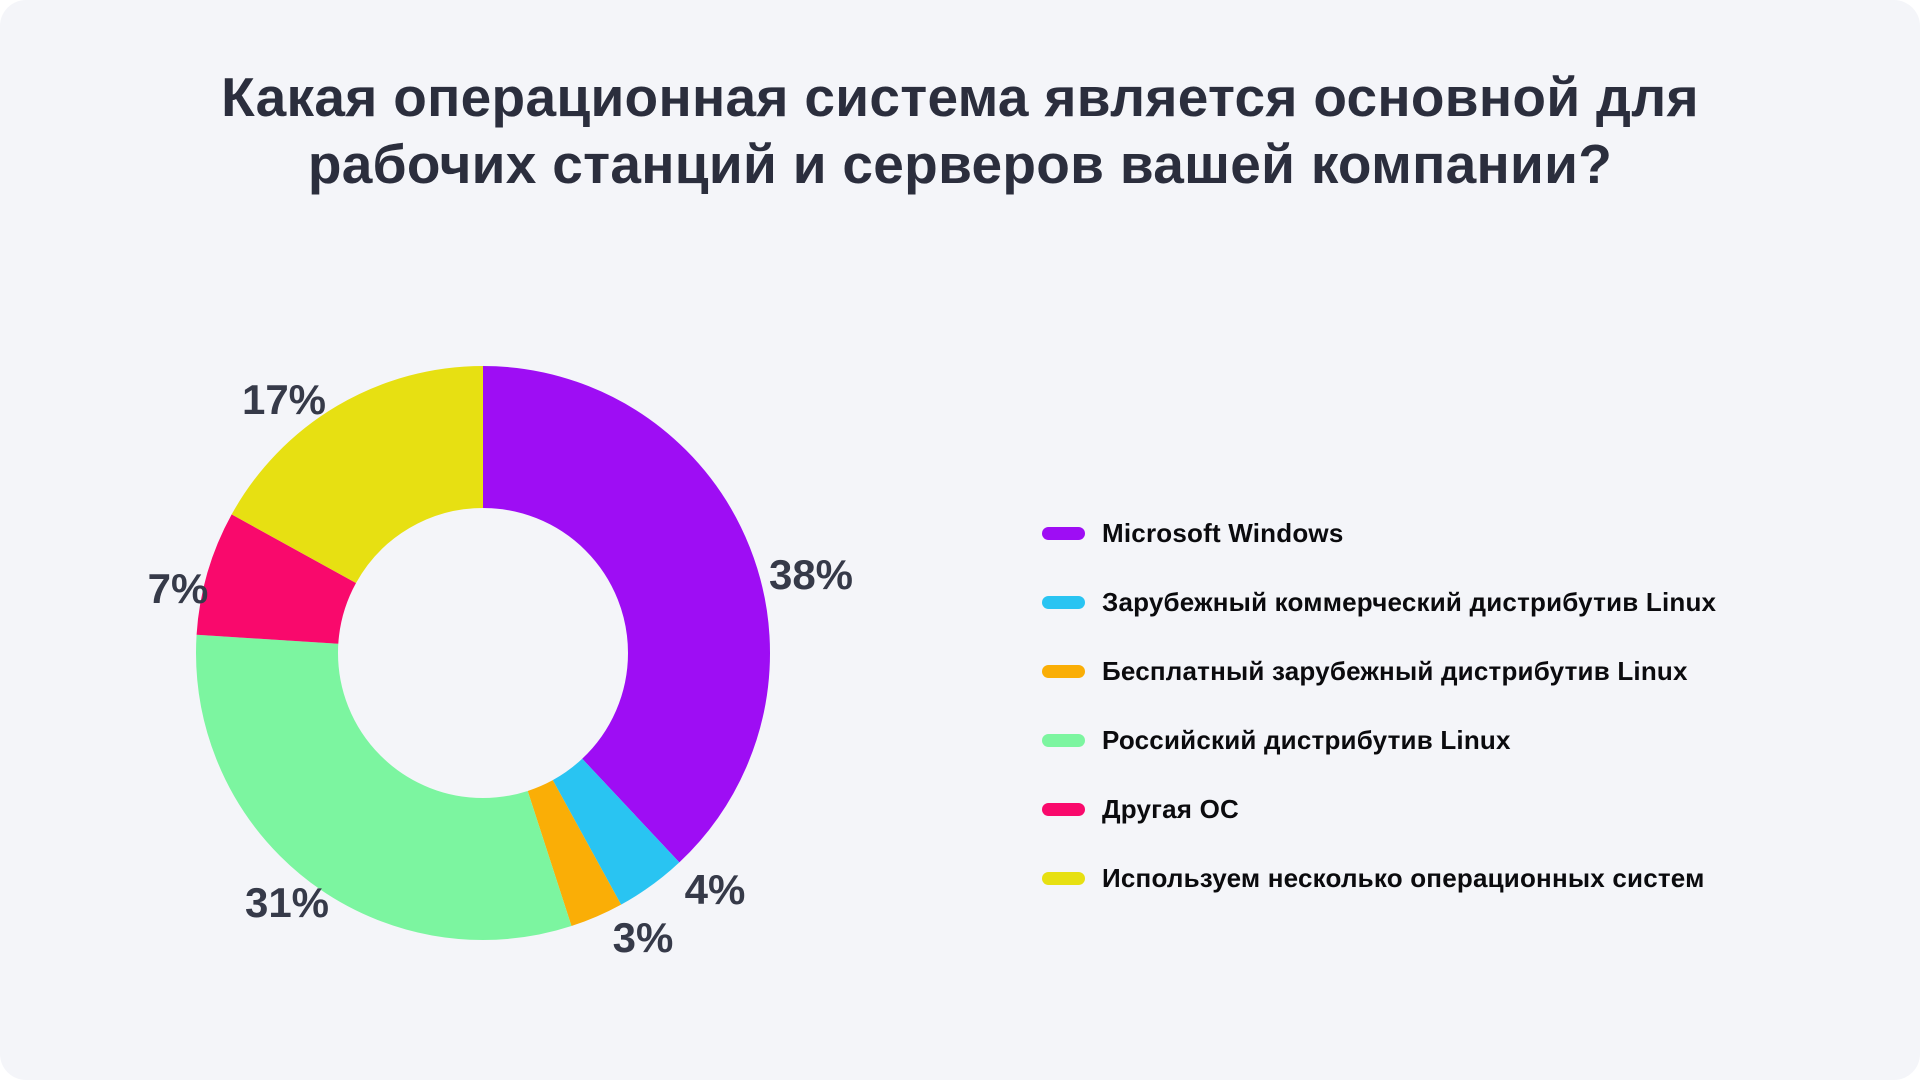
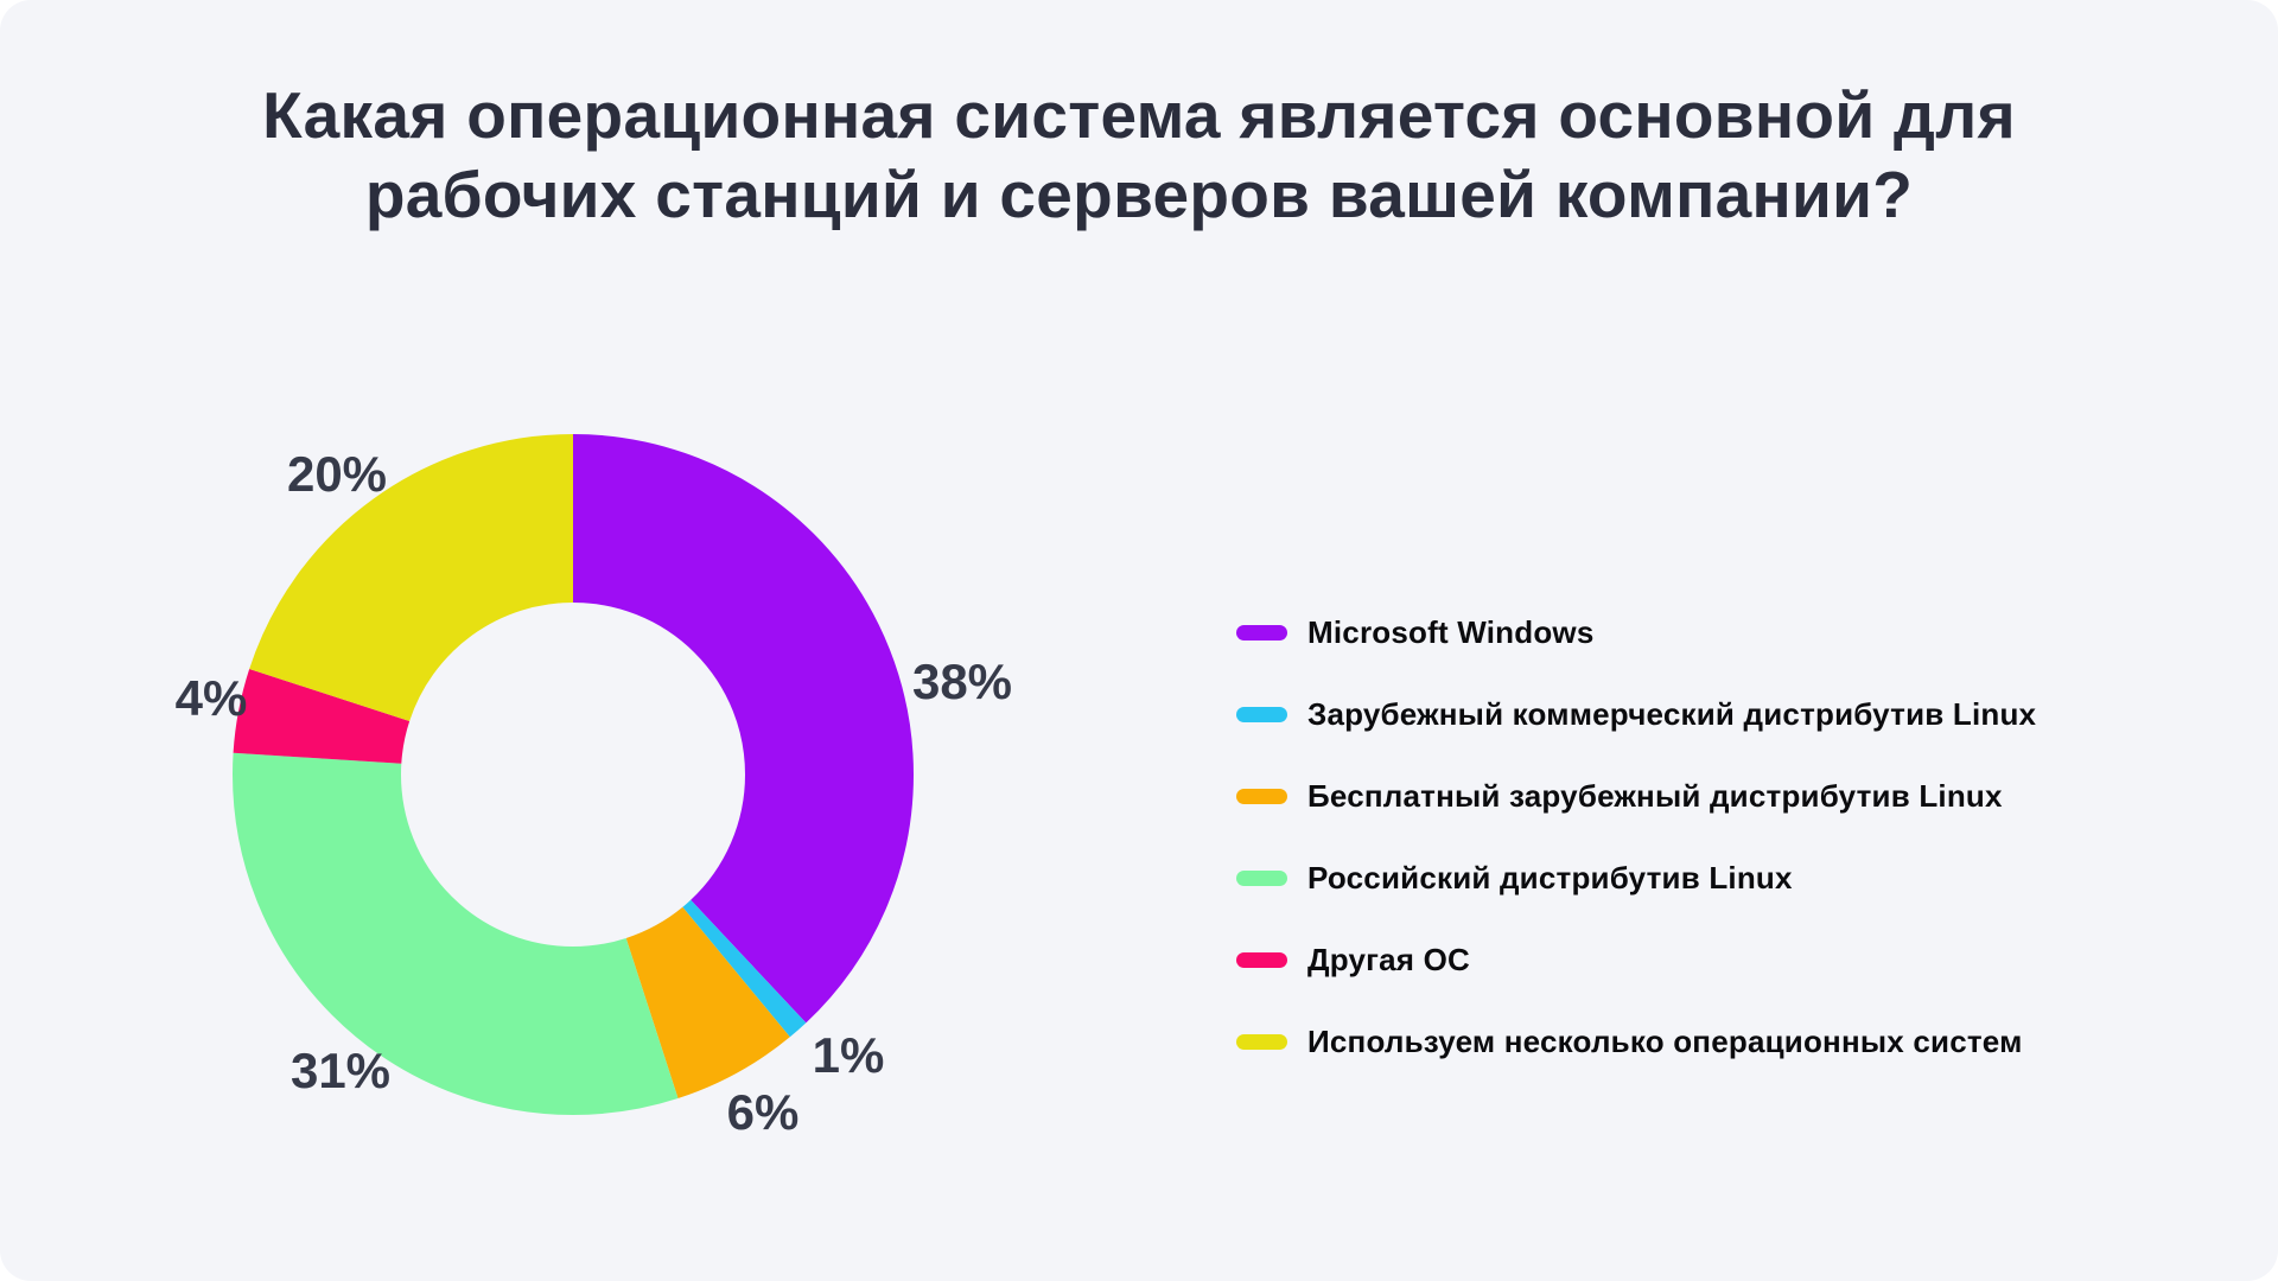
Зарубежный коммерческий дистрибутив Linux: 4% -> 1%
Бесплатный зарубежный дистрибутив Linux: 3% -> 6%
Другая ОС: 7% -> 4%
Используем несколько операционных систем: 17% -> 20%
